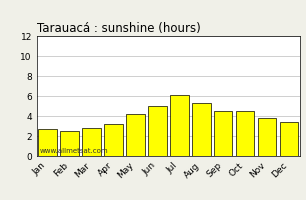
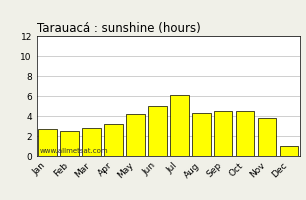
Aug: 5.3 -> 4.3
Dec: 3.4 -> 1.0
